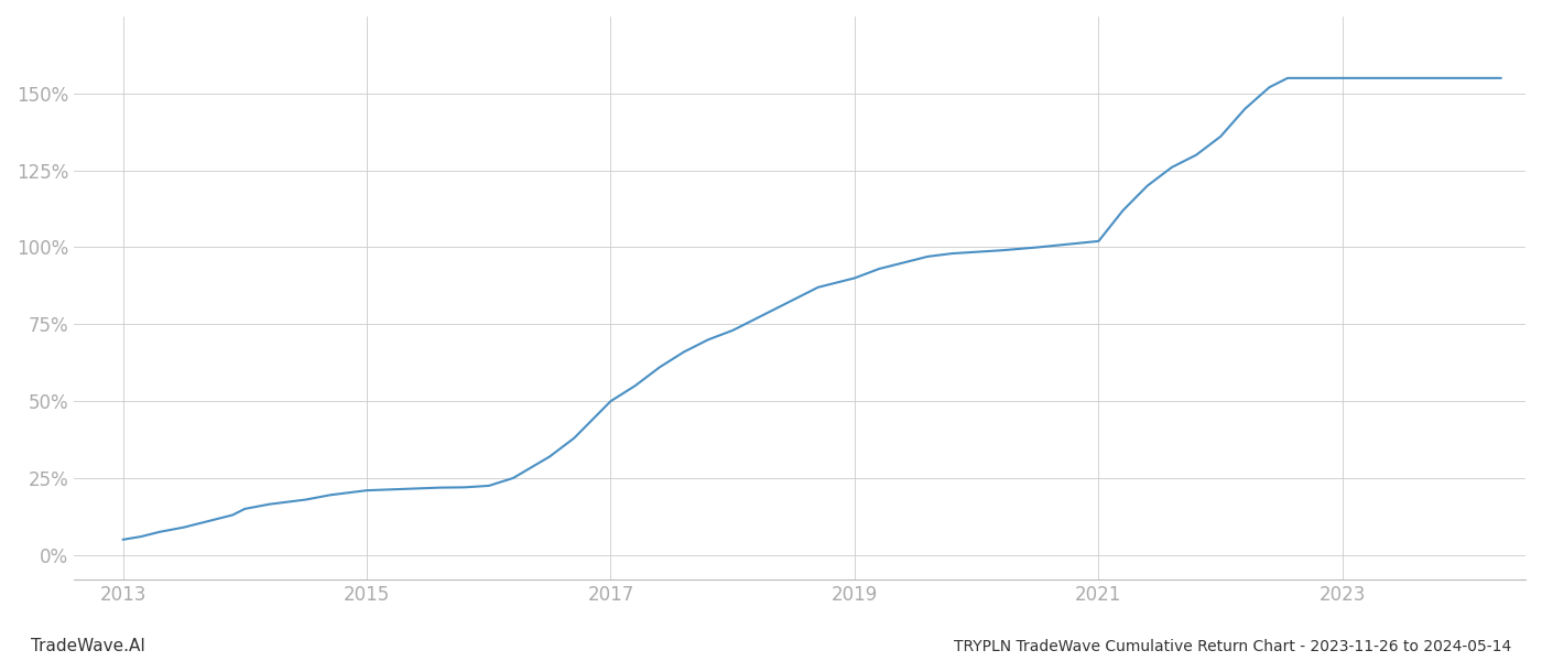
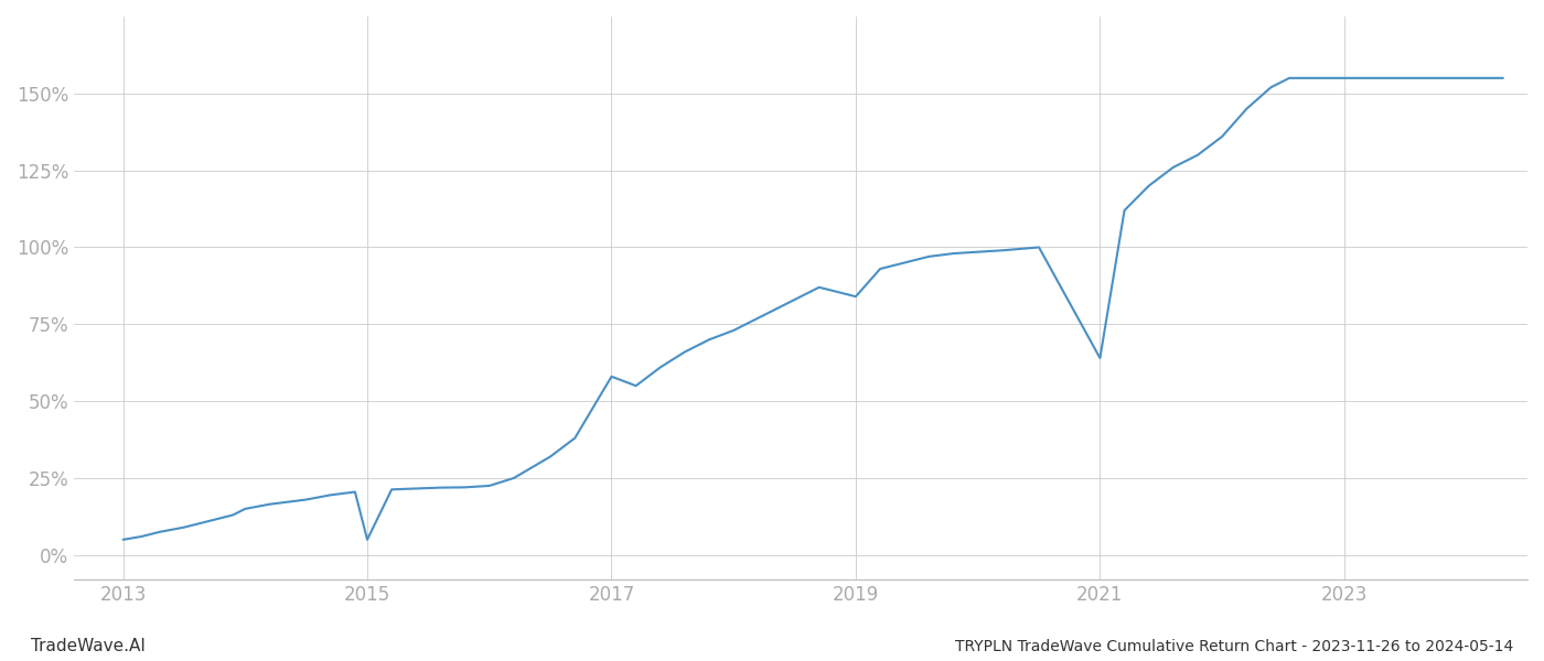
2015: 21.0% -> 5.0%
2017: 50.0% -> 58.0%
2019: 90.0% -> 84.0%
2021: 102.0% -> 64.0%
